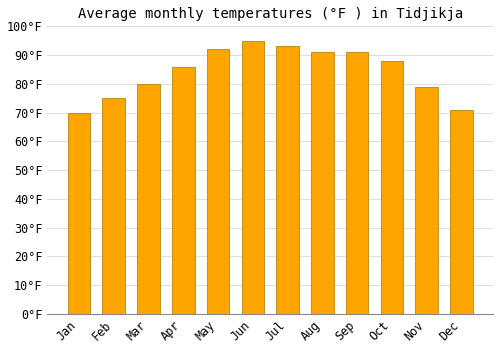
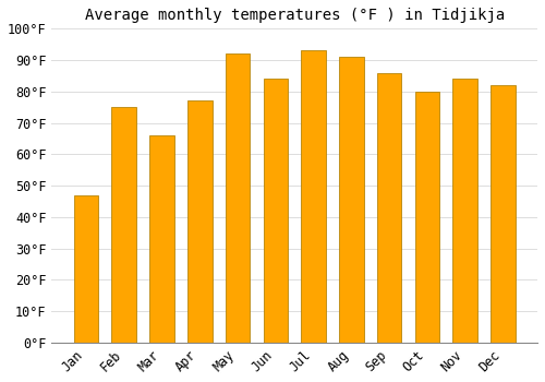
Jan: 70°F -> 47°F
Mar: 80°F -> 66°F
Apr: 86°F -> 77°F
Jun: 95°F -> 84°F
Sep: 91°F -> 86°F
Oct: 88°F -> 80°F
Nov: 79°F -> 84°F
Dec: 71°F -> 82°F
